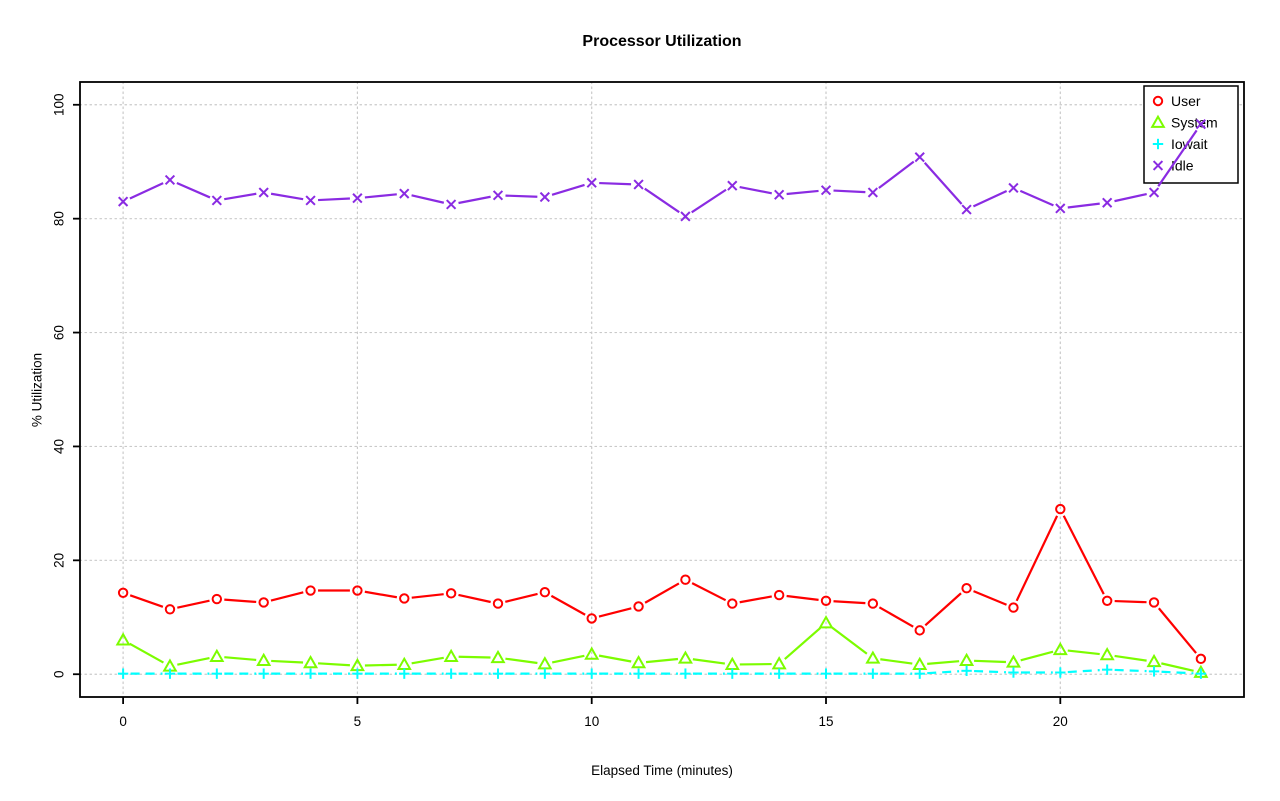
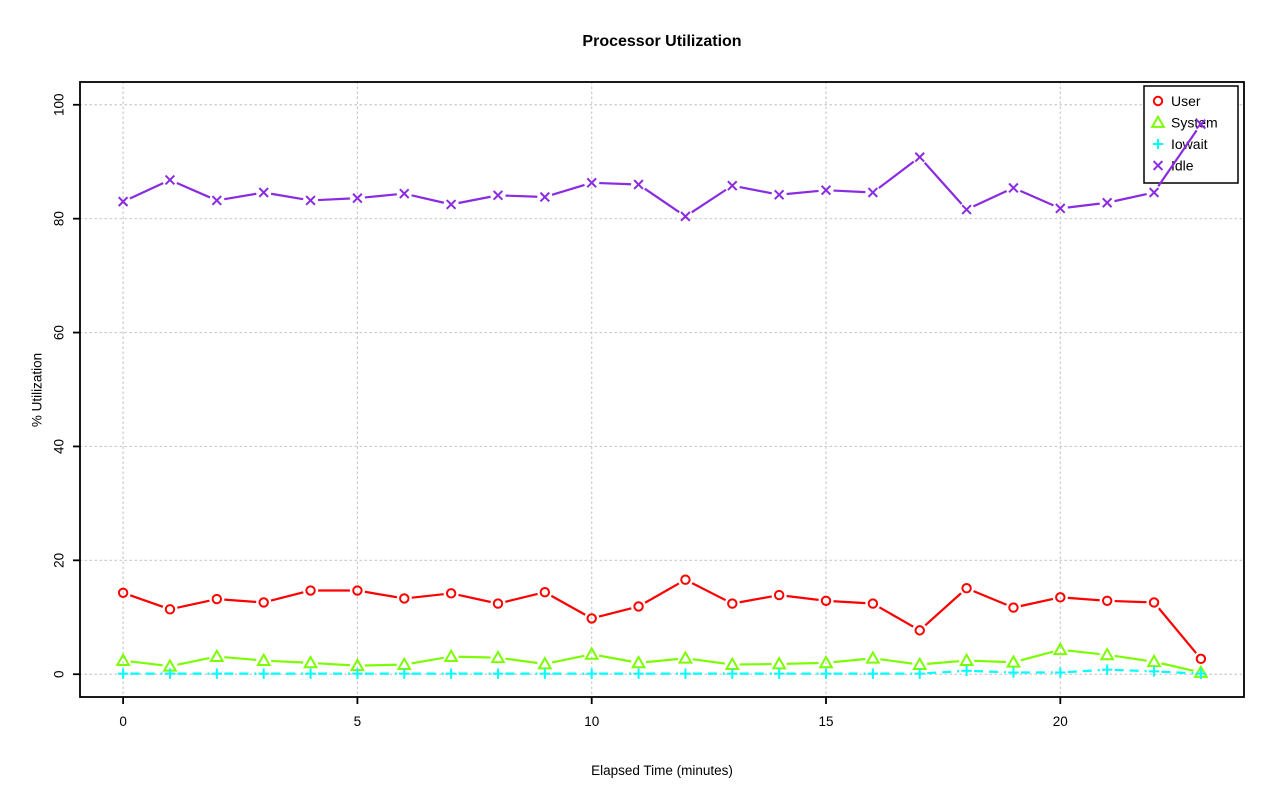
System/0: 6 -> 2
System/15: 9 -> 2
User/20: 29 -> 14
